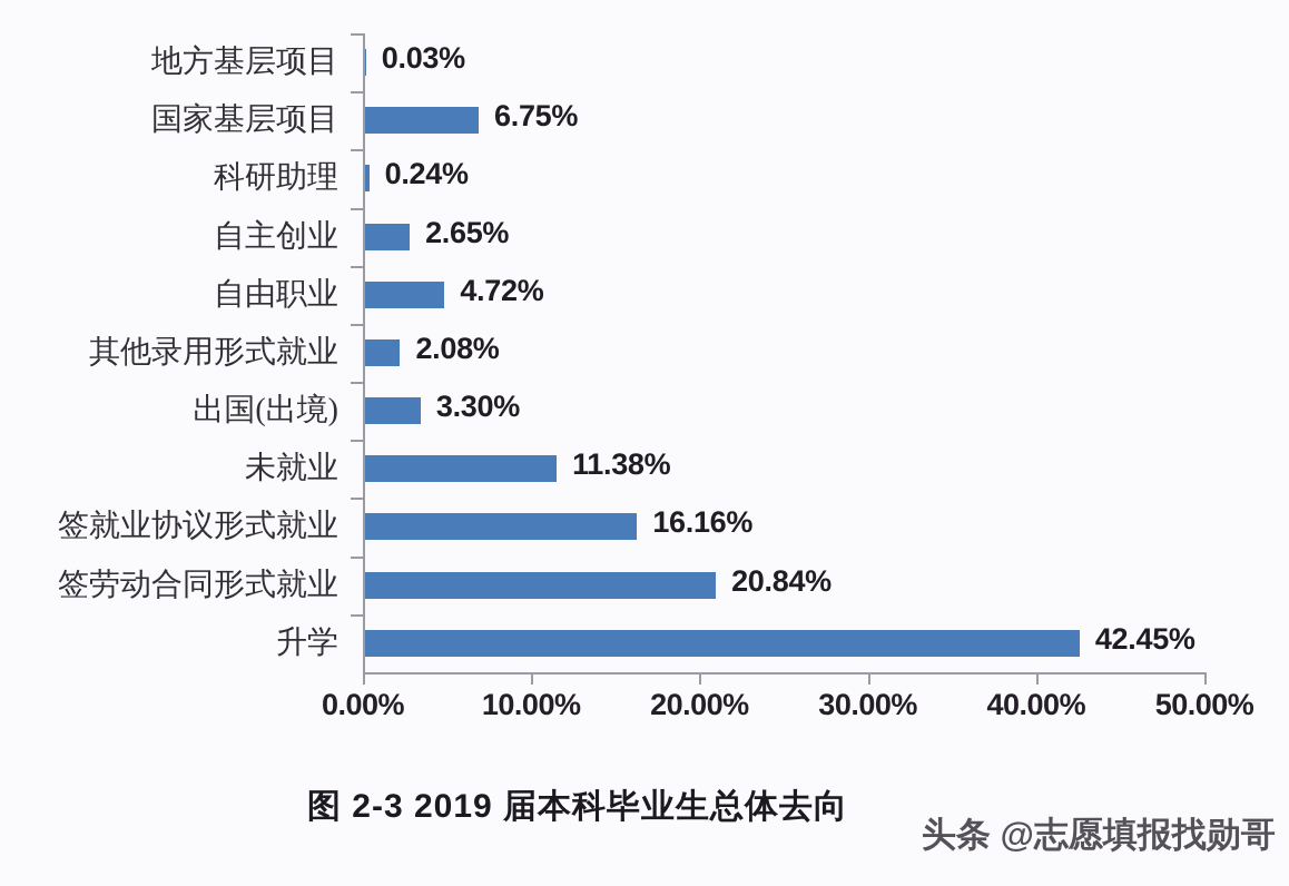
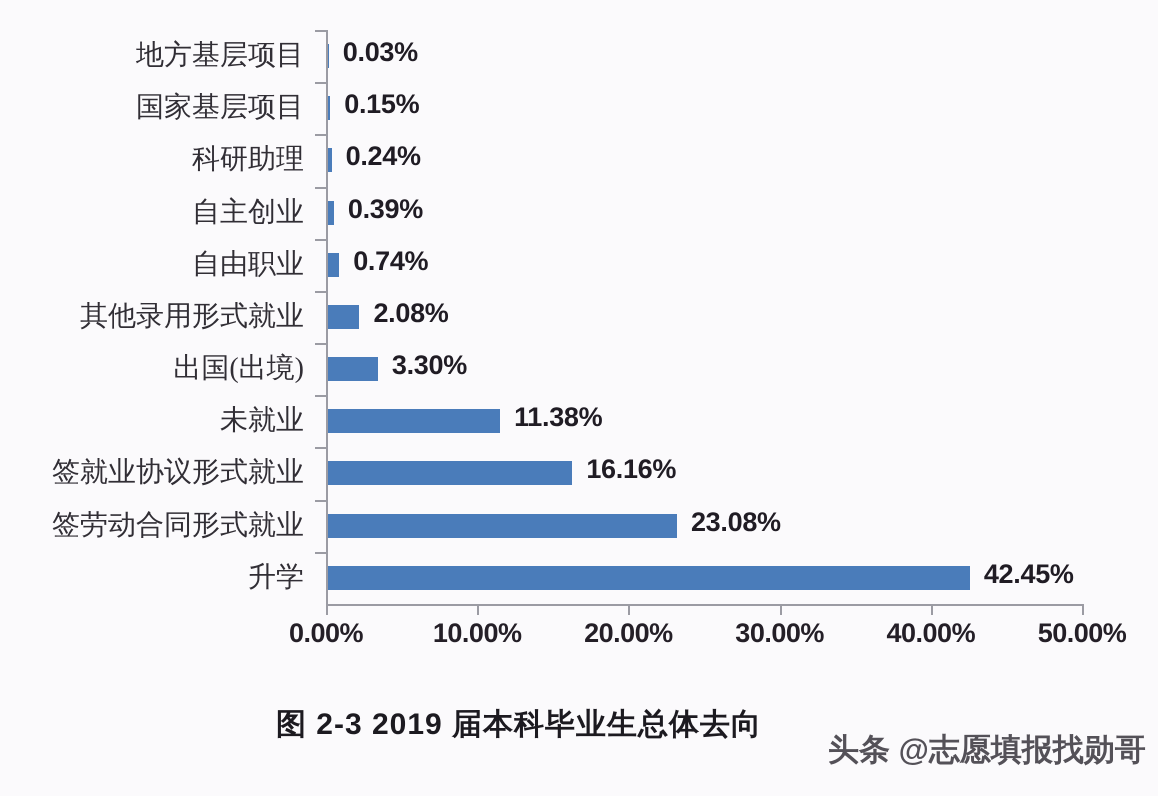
国家基层项目: 6.75% -> 0.15%
自主创业: 2.65% -> 0.39%
自由职业: 4.72% -> 0.74%
签劳动合同形式就业: 20.84% -> 23.08%
